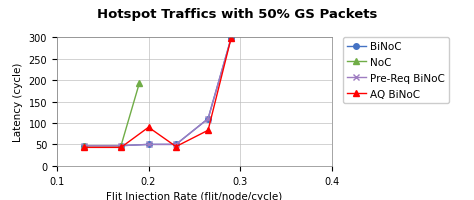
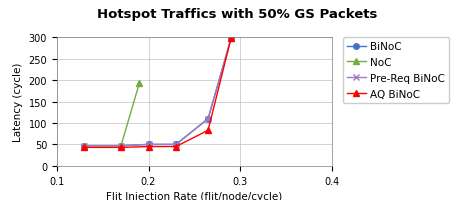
AQ BiNoC/0.2: 90 -> 45
